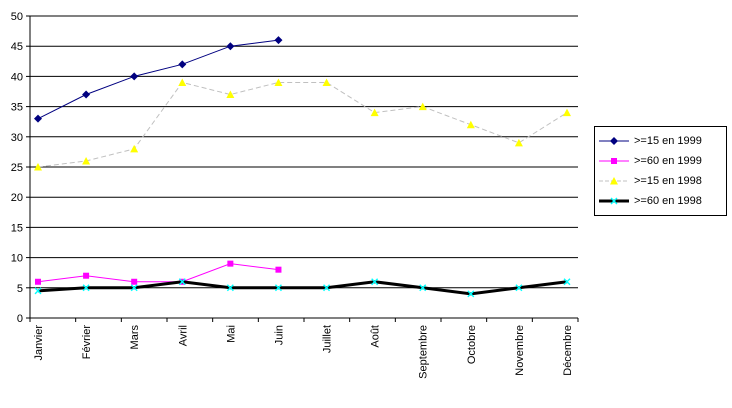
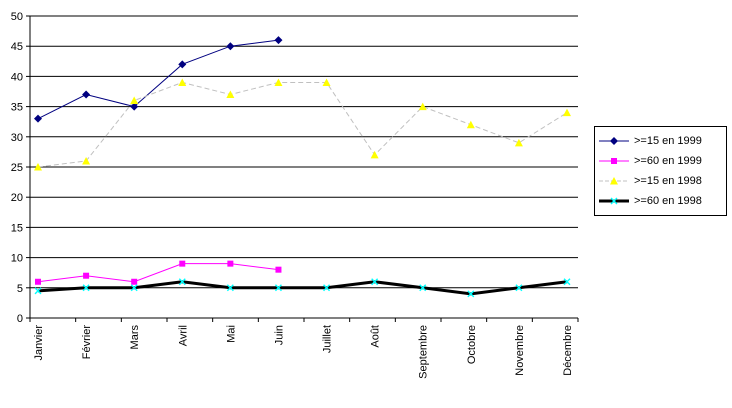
>=15 en 1999/Mars: 40 -> 35
>=15 en 1998/Mars: 28 -> 36
>=60 en 1999/Avril: 6 -> 9
>=15 en 1998/Août: 34 -> 27
